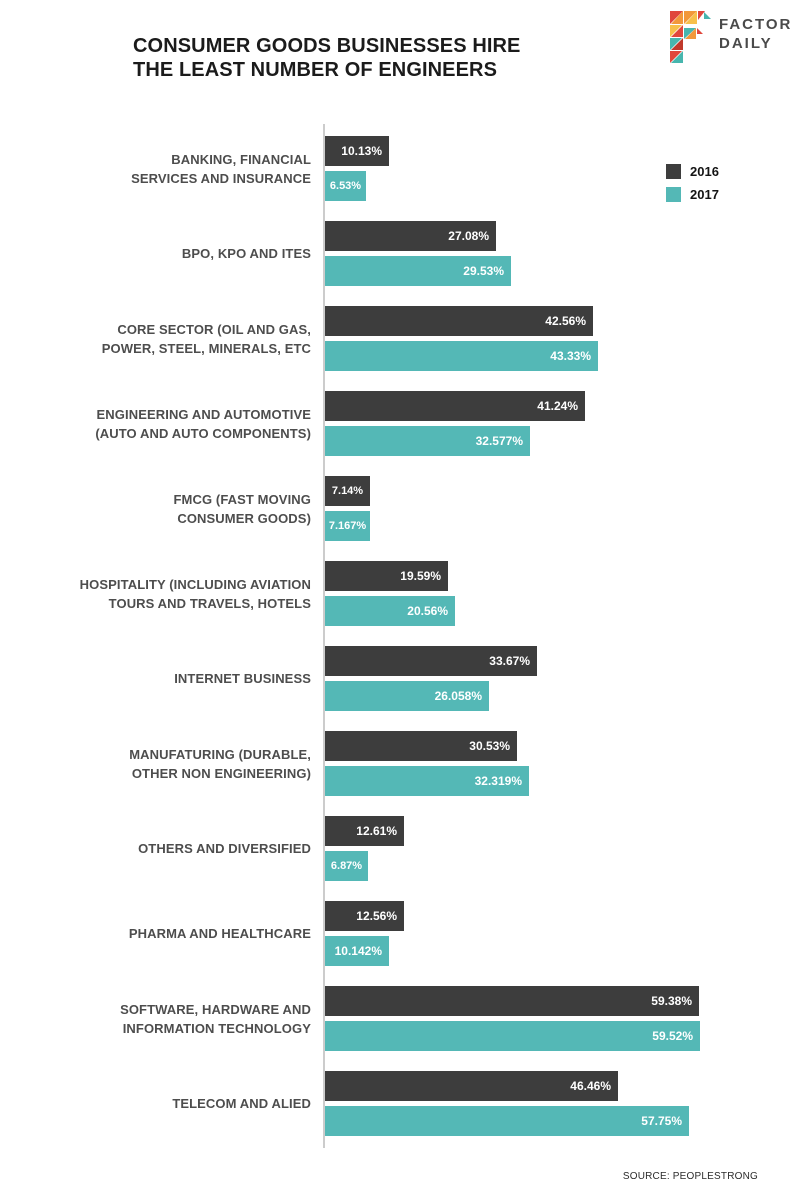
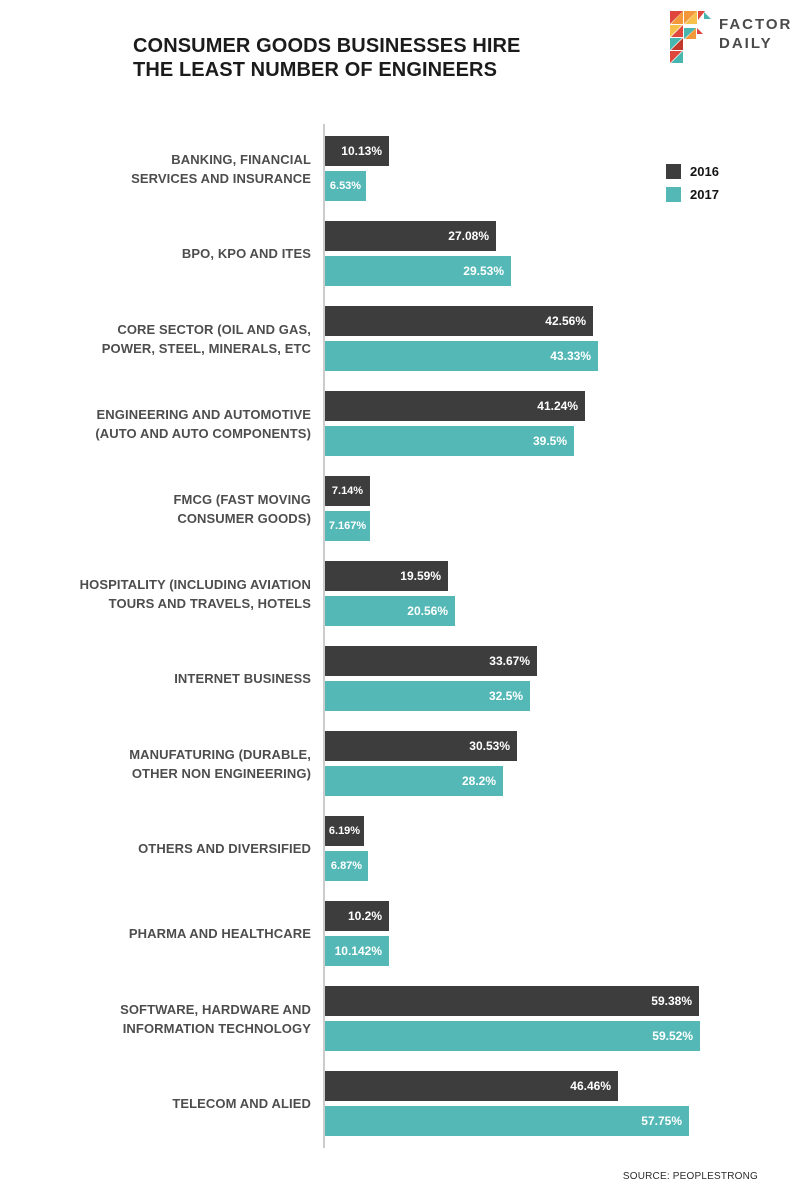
2017/ENGINEERING AND AUTOMOTIVE (AUTO AND AUTO COMPONENTS): 32.577% -> 39.5%
2017/INTERNET BUSINESS: 26.058% -> 32.5%
2017/MANUFATURING (DURABLE, OTHER NON ENGINEERING): 32.319% -> 28.2%
2016/OTHERS AND DIVERSIFIED: 12.61% -> 6.19%
2016/PHARMA AND HEALTHCARE: 12.56% -> 10.2%
